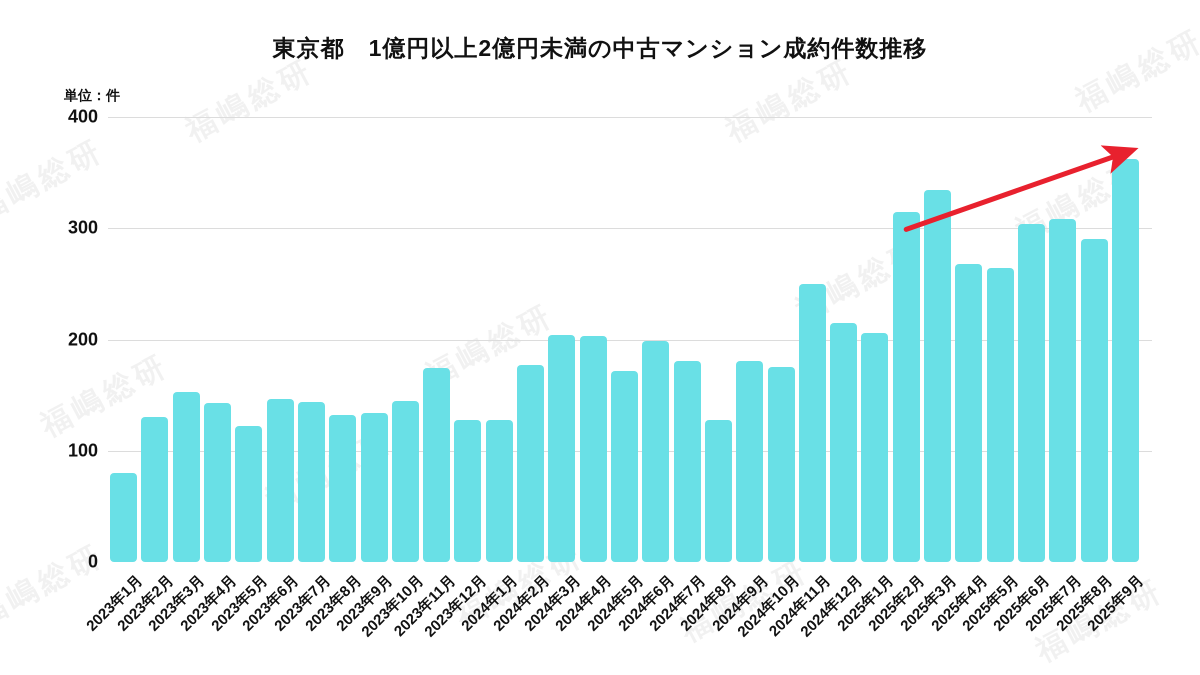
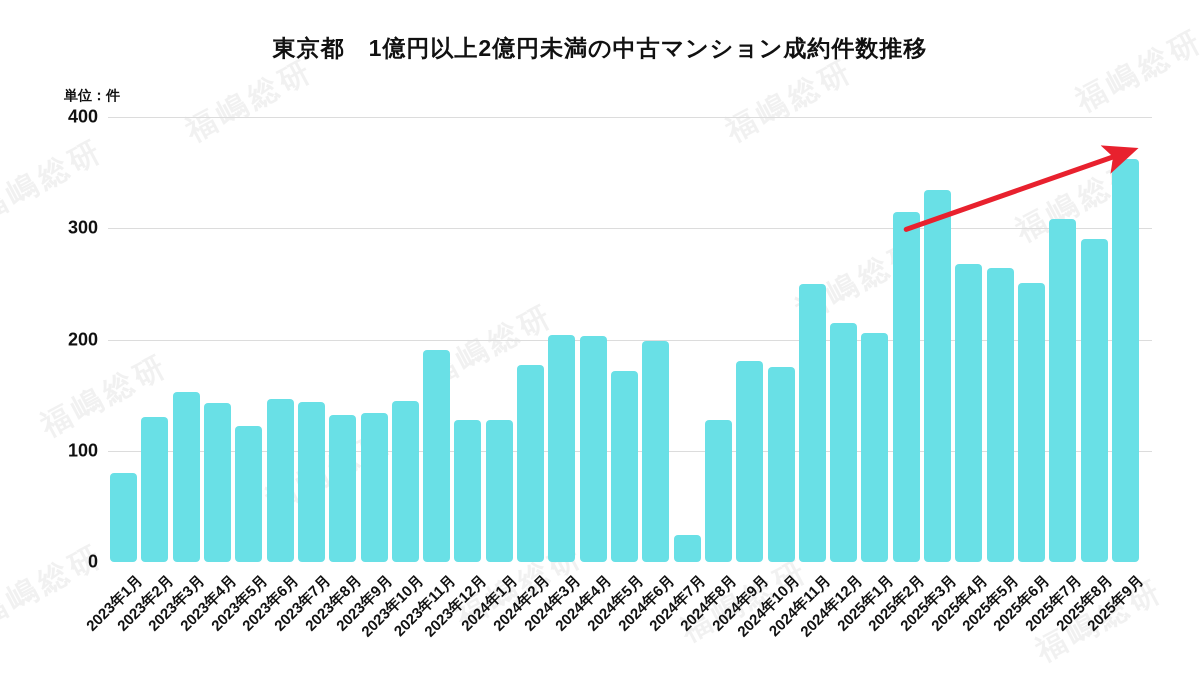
2023年11月: 174 -> 191
2024年7月: 181 -> 24
2025年6月: 304 -> 251
